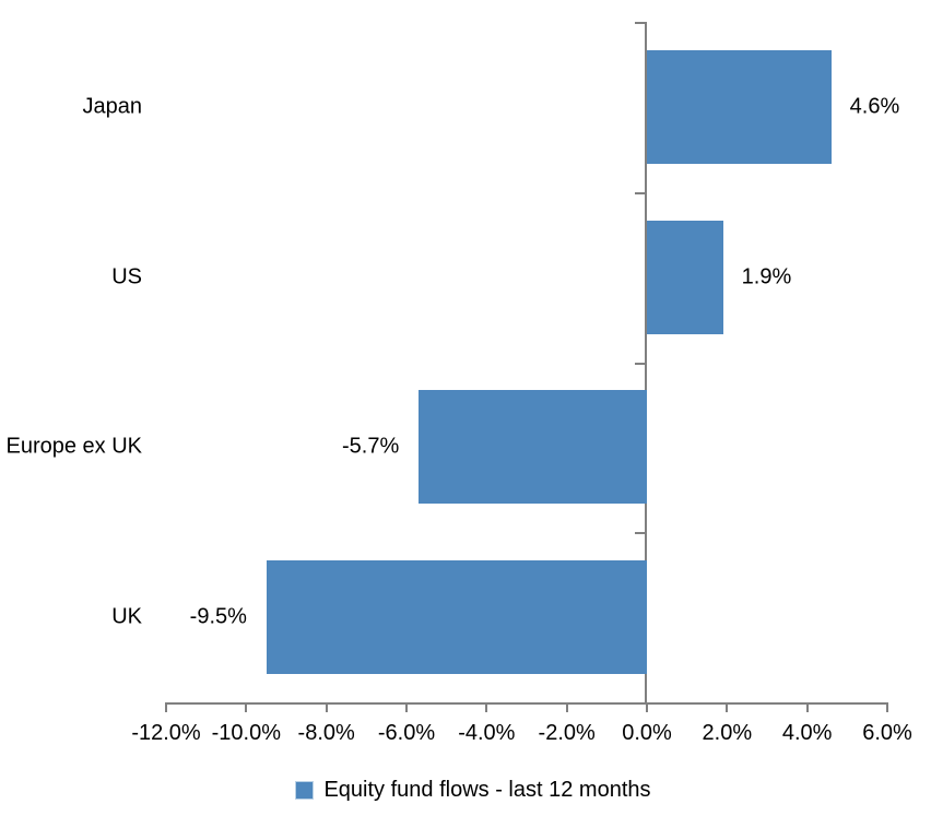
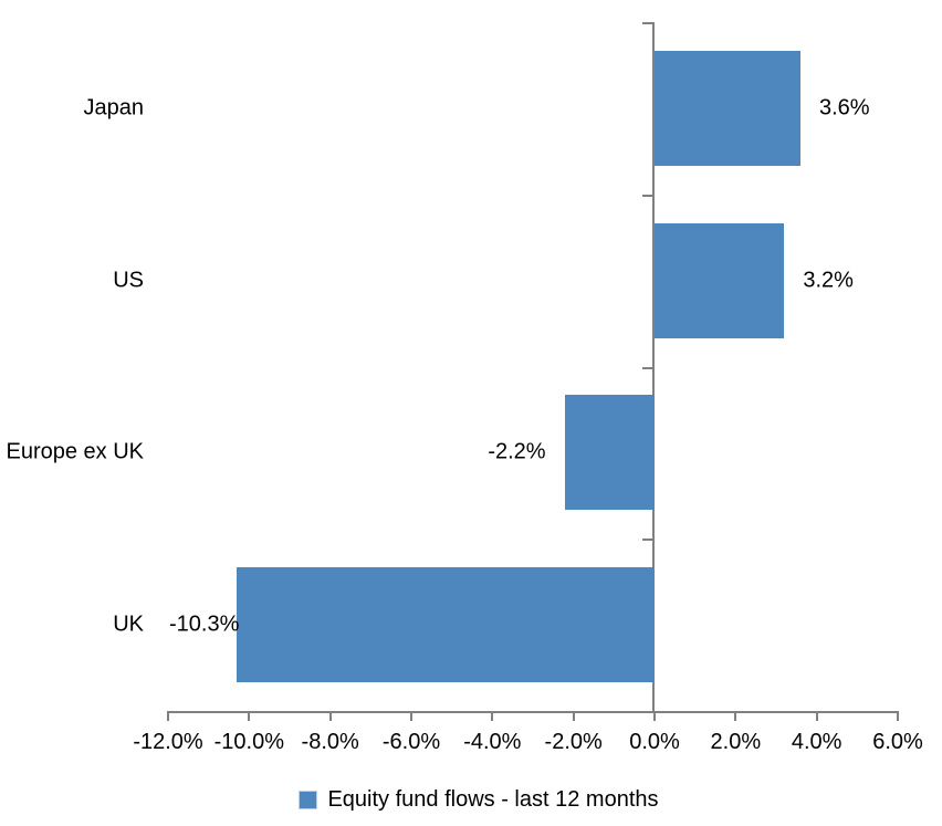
Japan: 4.6% -> 3.6%
US: 1.9% -> 3.2%
Europe ex UK: -5.7% -> -2.2%
UK: -9.5% -> -10.3%
